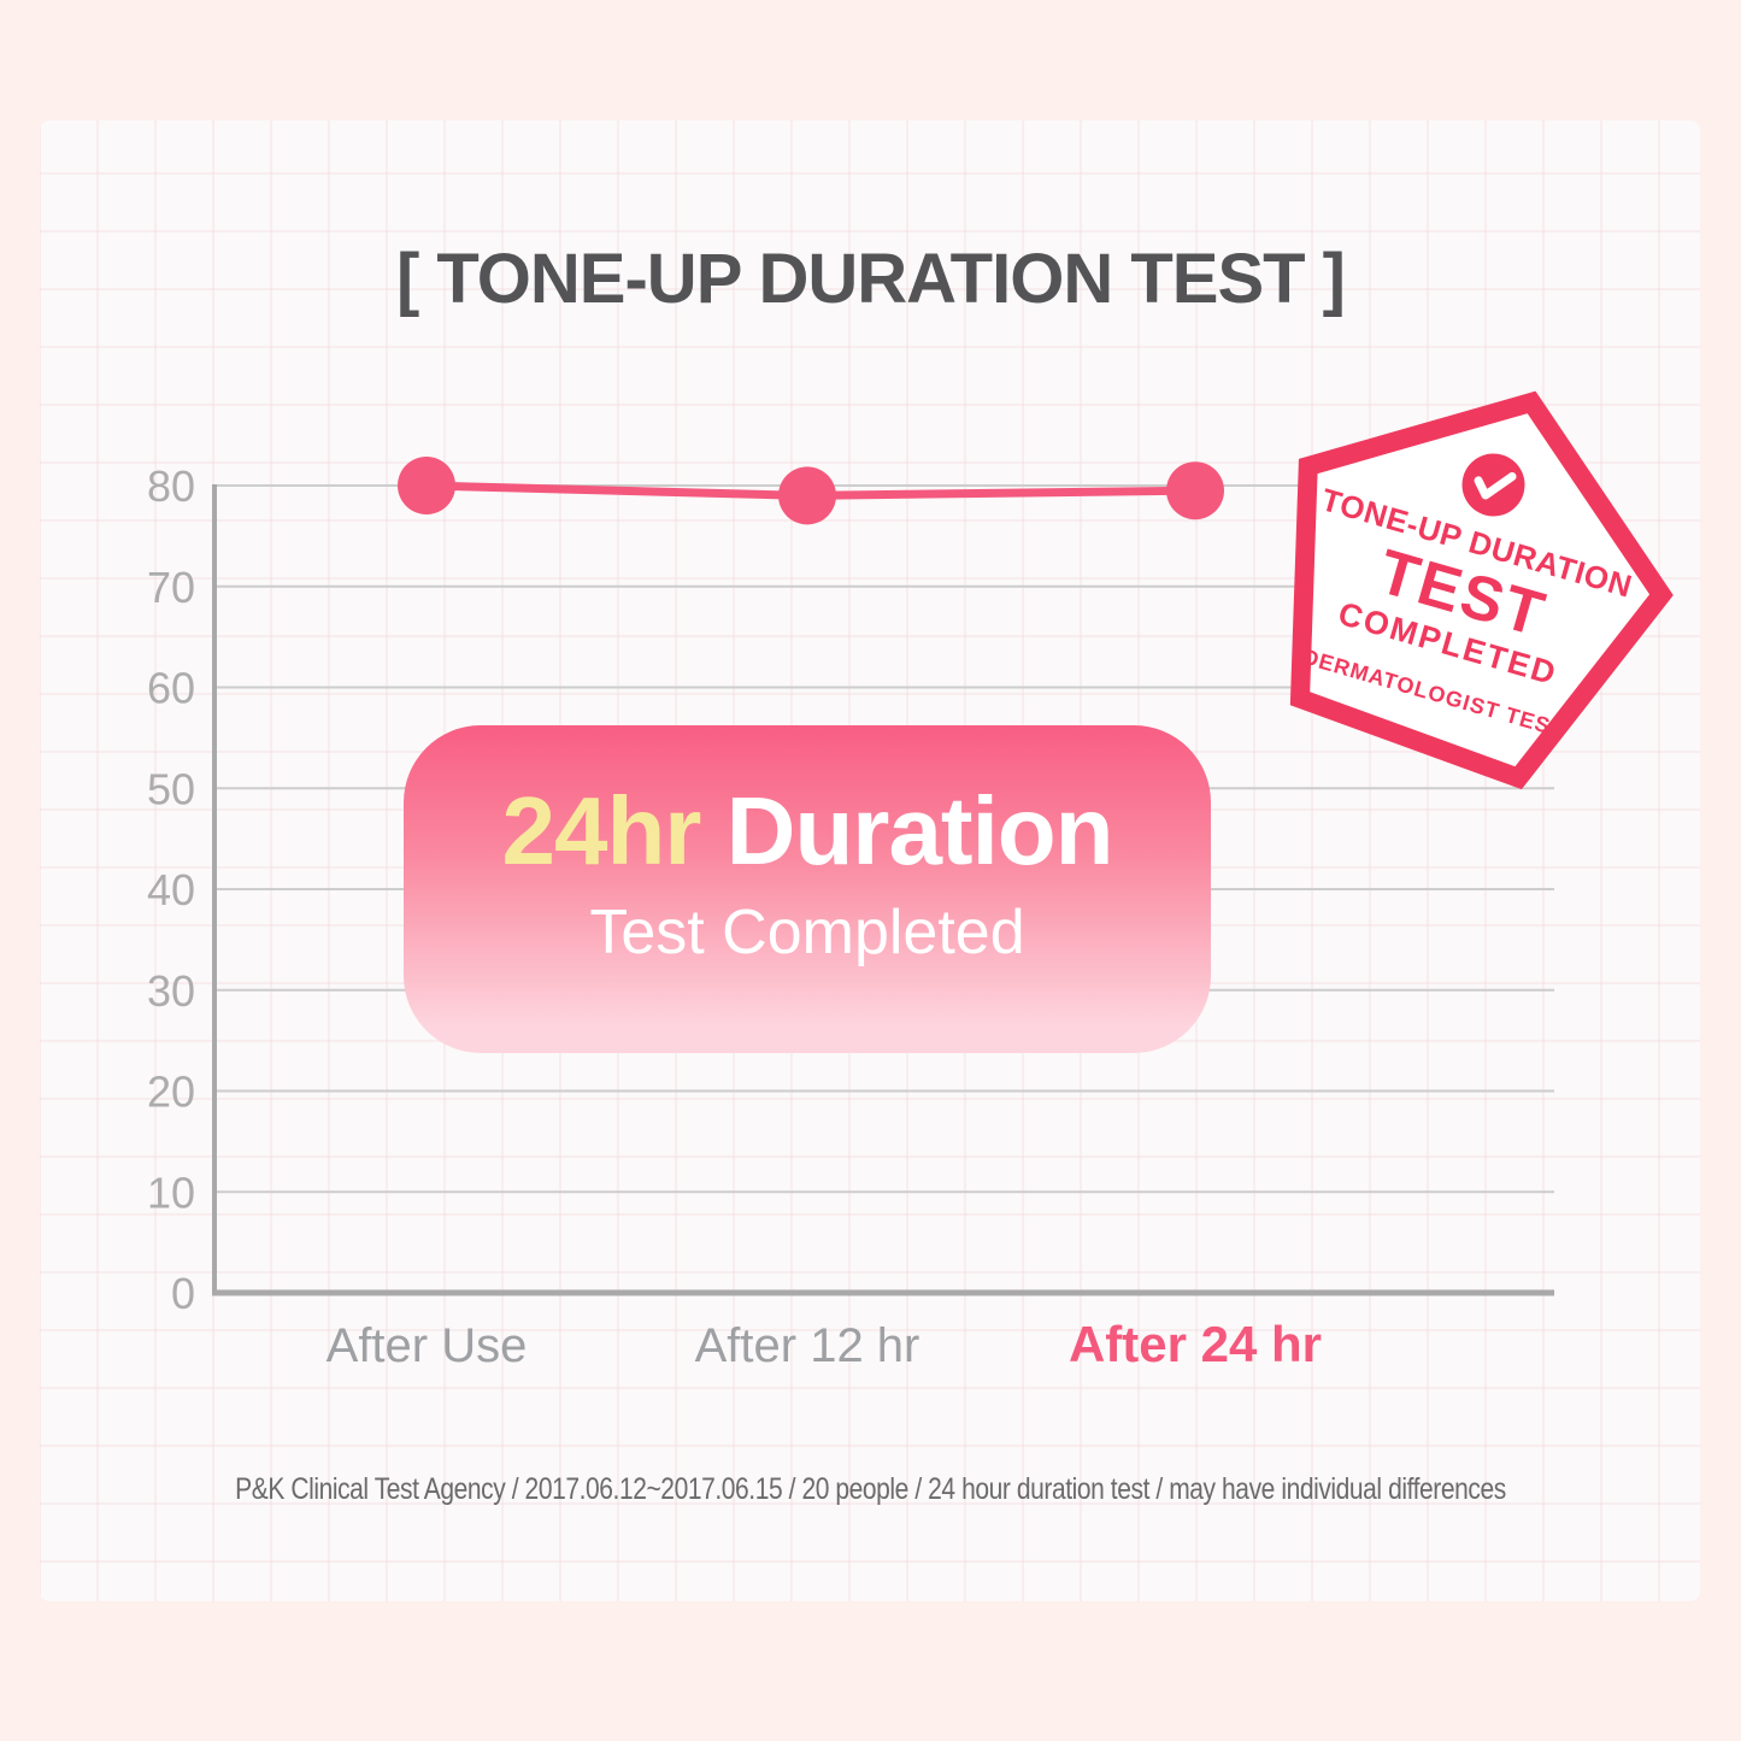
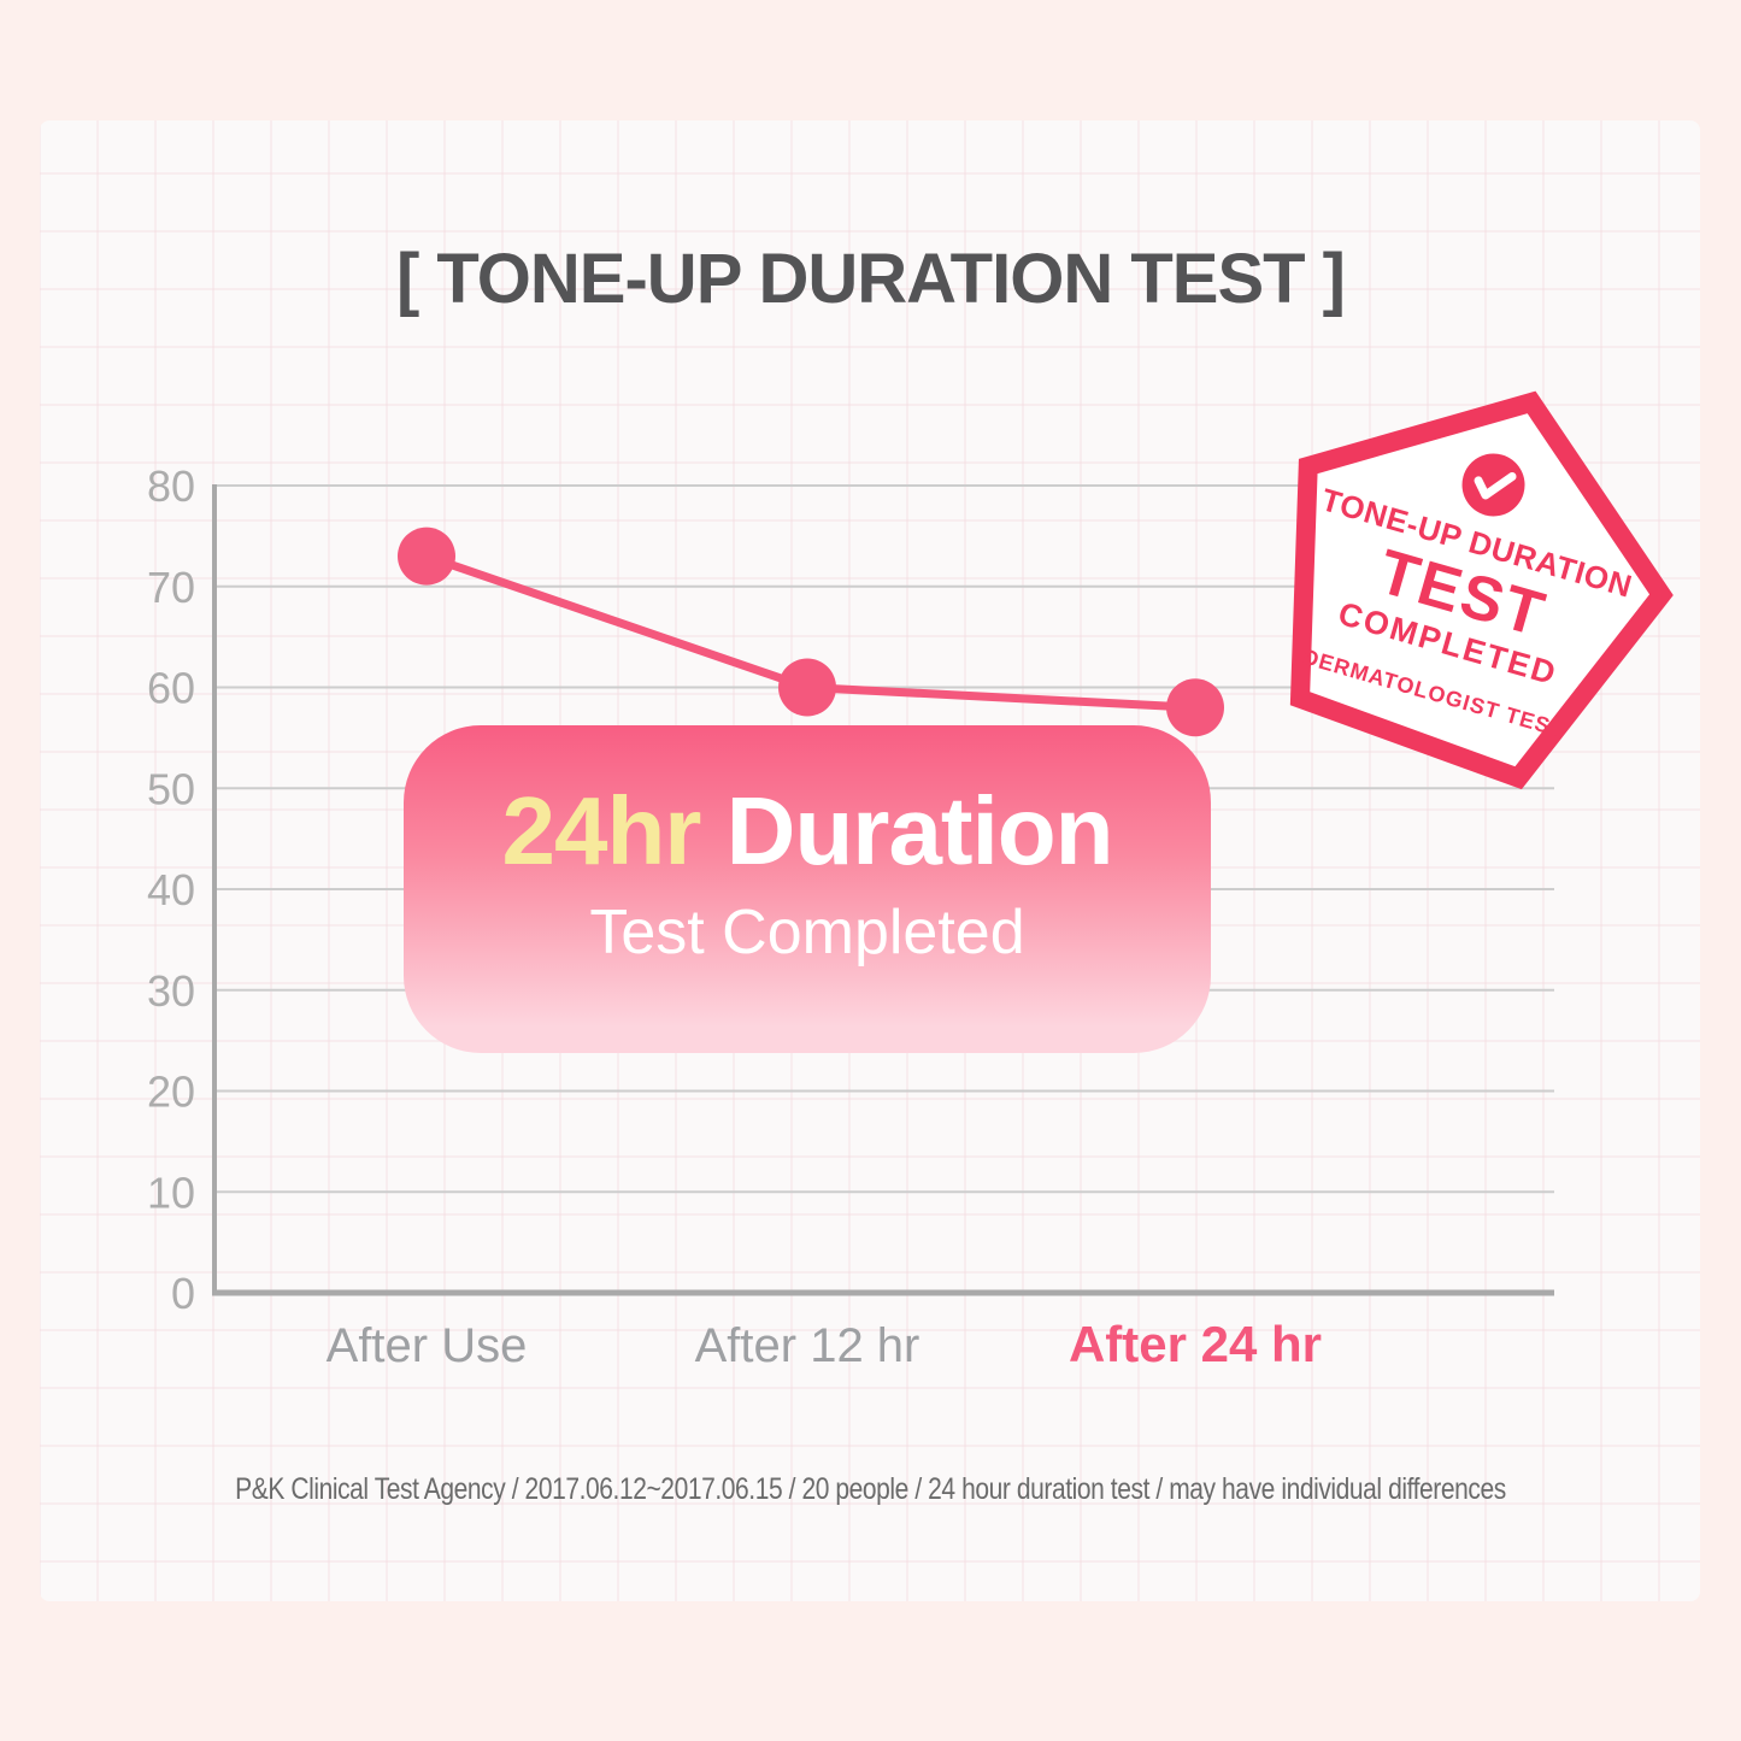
After Use: 80 -> 73
After 12 hr: 79 -> 60
After 24 hr: 80 -> 58
